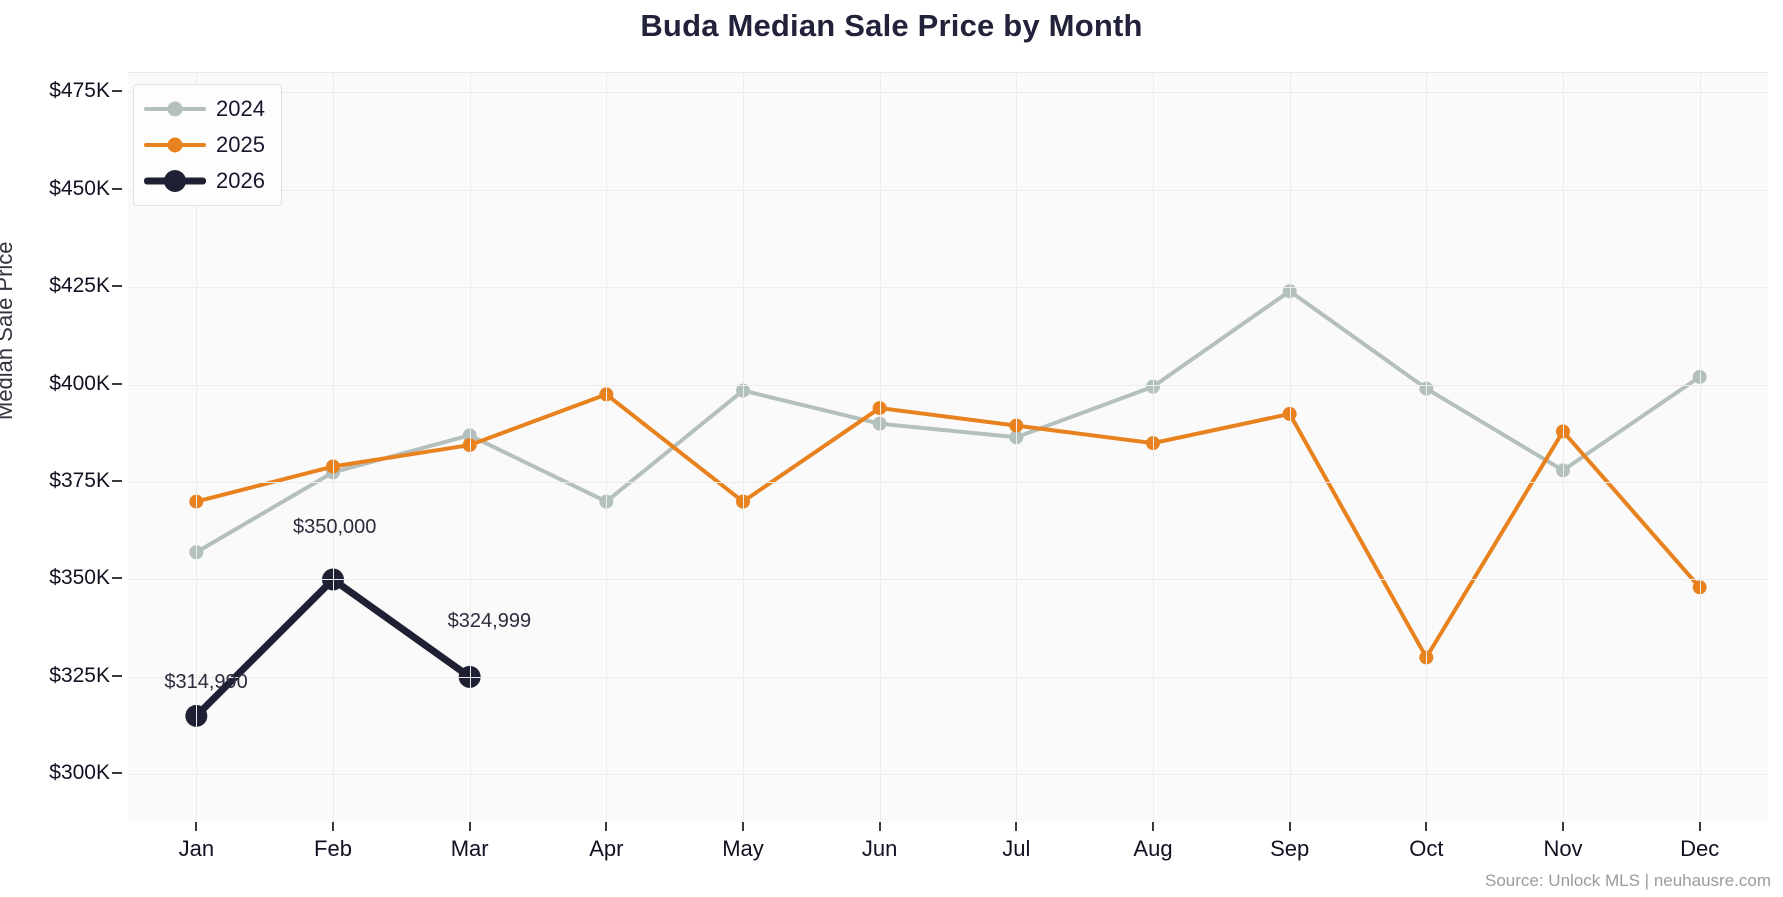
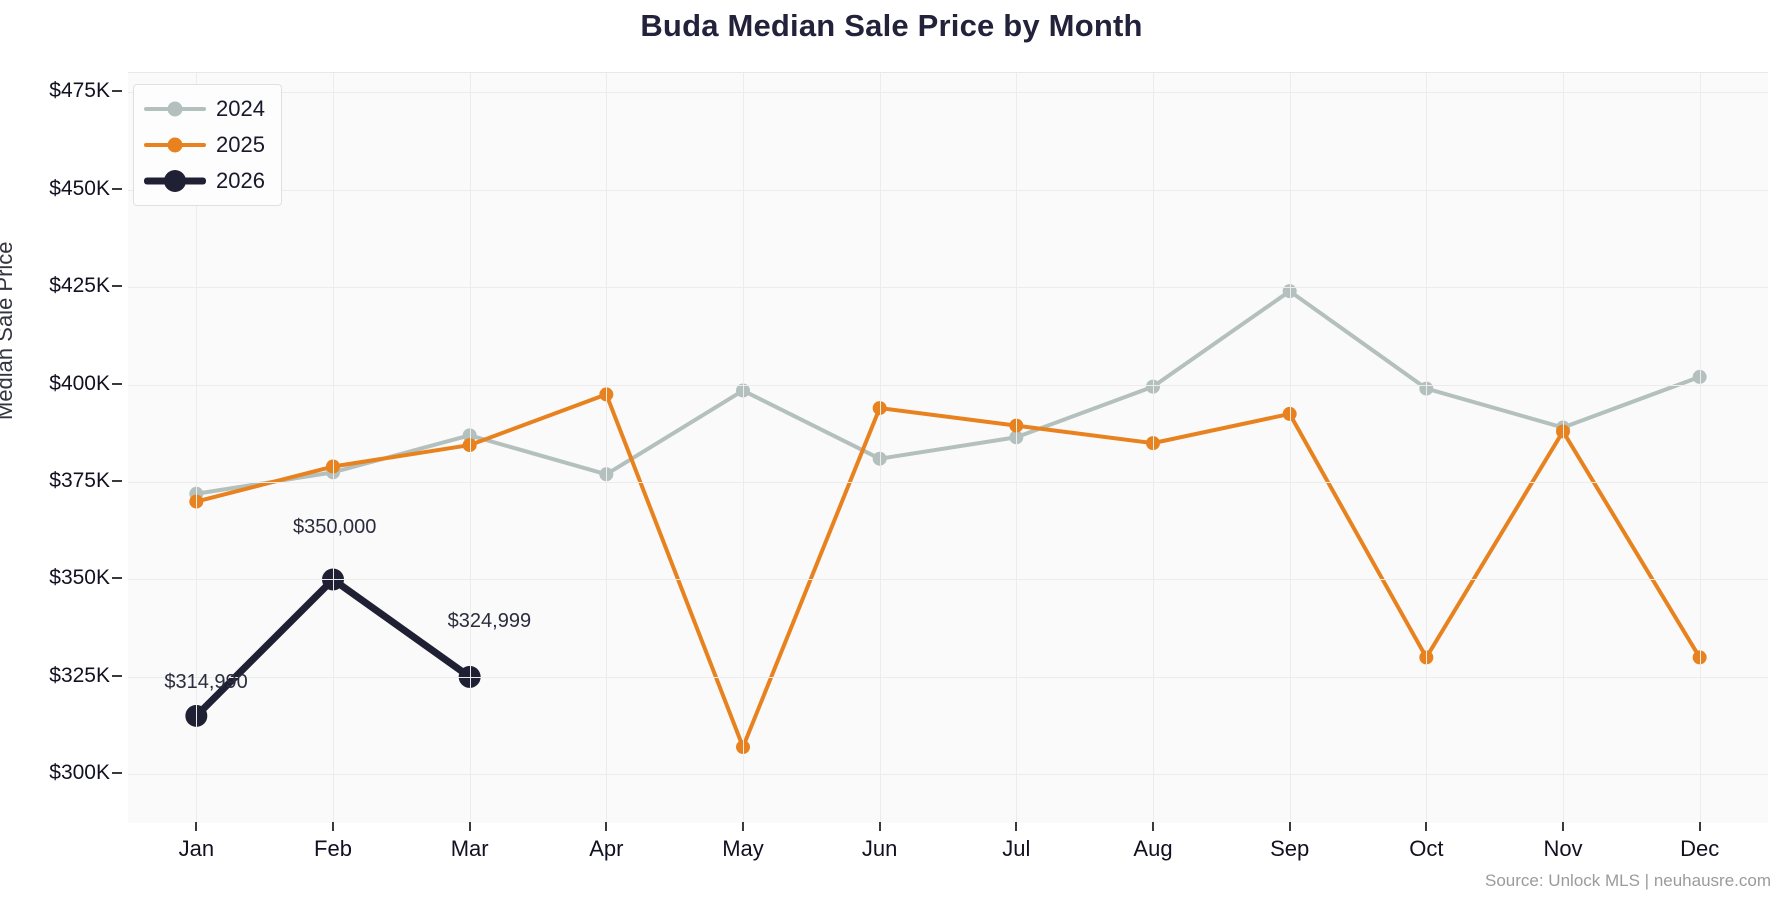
2024/Jan: $357K -> $372K
2024/Apr: $370K -> $377K
2025/May: $370K -> $307K
2024/Jun: $390K -> $381K
2024/Nov: $378K -> $389K
2025/Dec: $348K -> $330K
